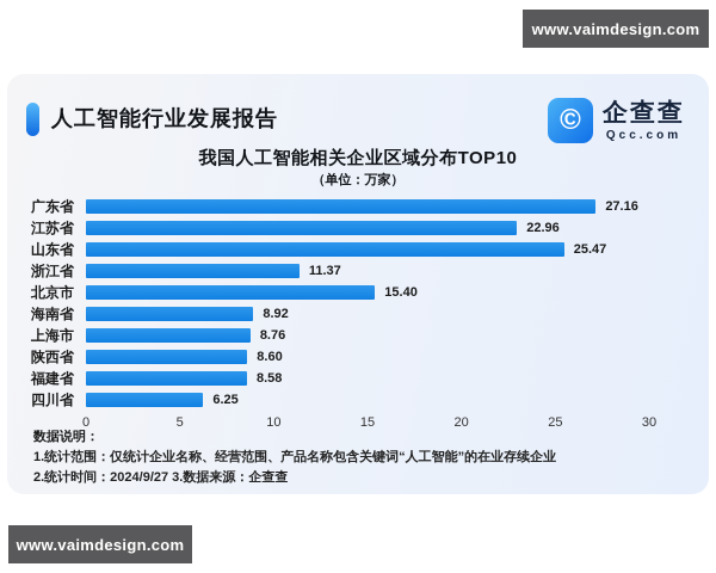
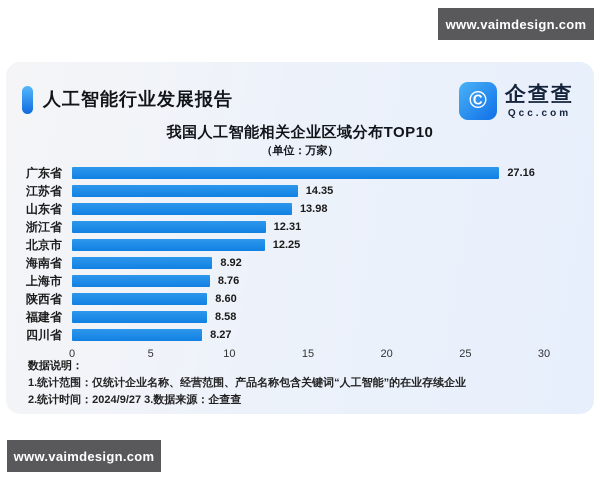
江苏省: 22.96 -> 14.35
山东省: 25.47 -> 13.98
浙江省: 11.37 -> 12.31
北京市: 15.40 -> 12.25
四川省: 6.25 -> 8.27
